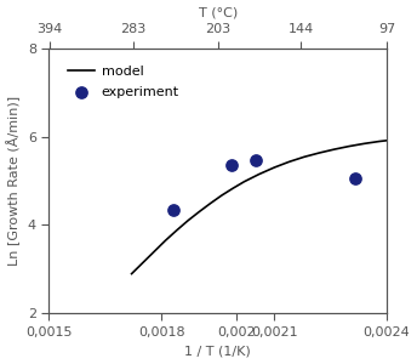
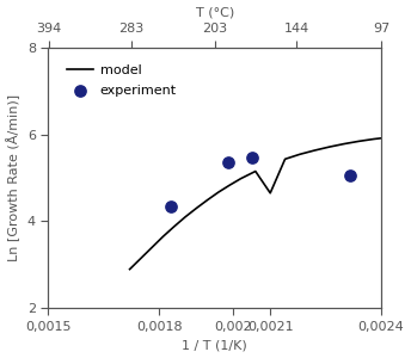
model/0,0021: 5.30 -> 4.65
